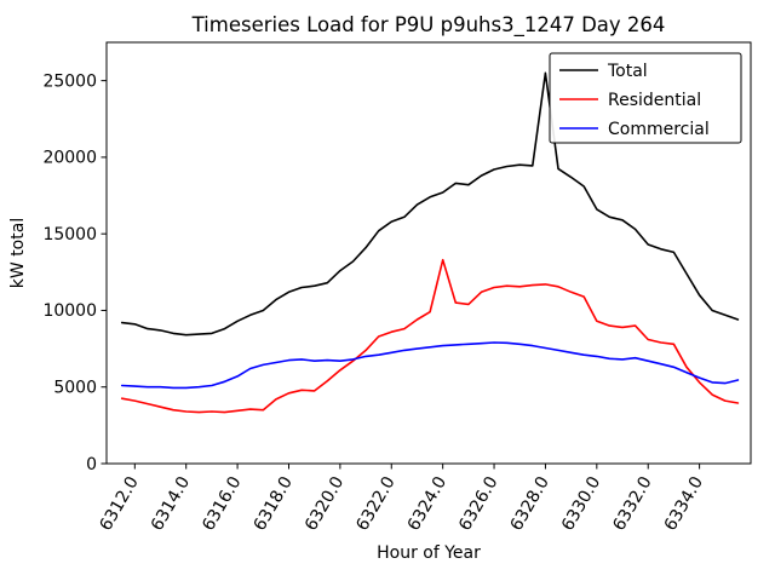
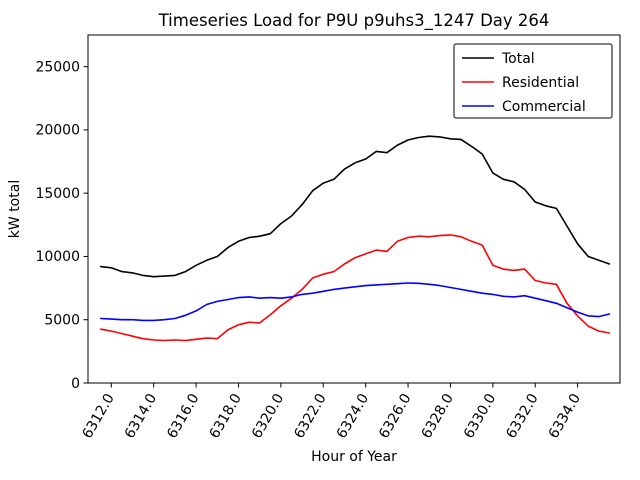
Residential/6324.0: 13300 -> 10200
Total/6328.0: 25500 -> 19300
